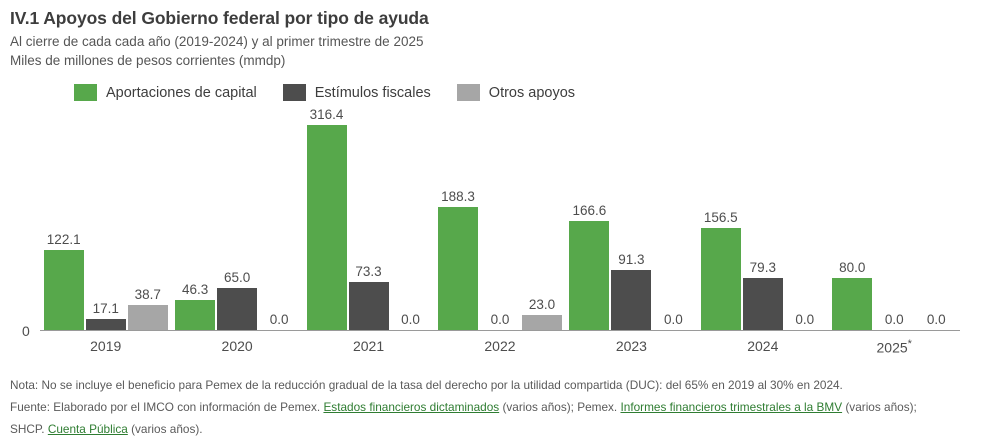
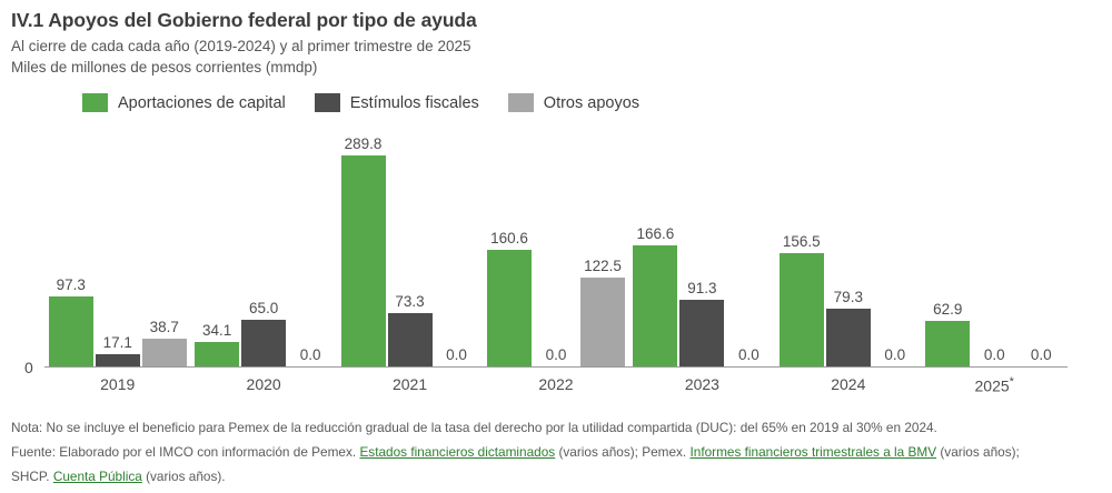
Aportaciones de capital/2019: 122.1 -> 97.3
Aportaciones de capital/2020: 46.3 -> 34.1
Aportaciones de capital/2021: 316.4 -> 289.8
Aportaciones de capital/2022: 188.3 -> 160.6
Otros apoyos/2022: 23.0 -> 122.5
Aportaciones de capital/2025*: 80.0 -> 62.9
